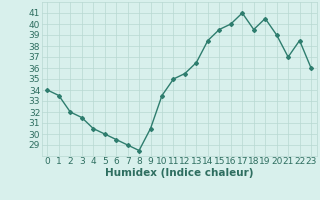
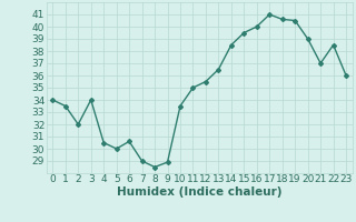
3: 31.5 -> 34.0
6: 29.5 -> 30.6
9: 30.5 -> 28.9
18: 39.5 -> 40.6
